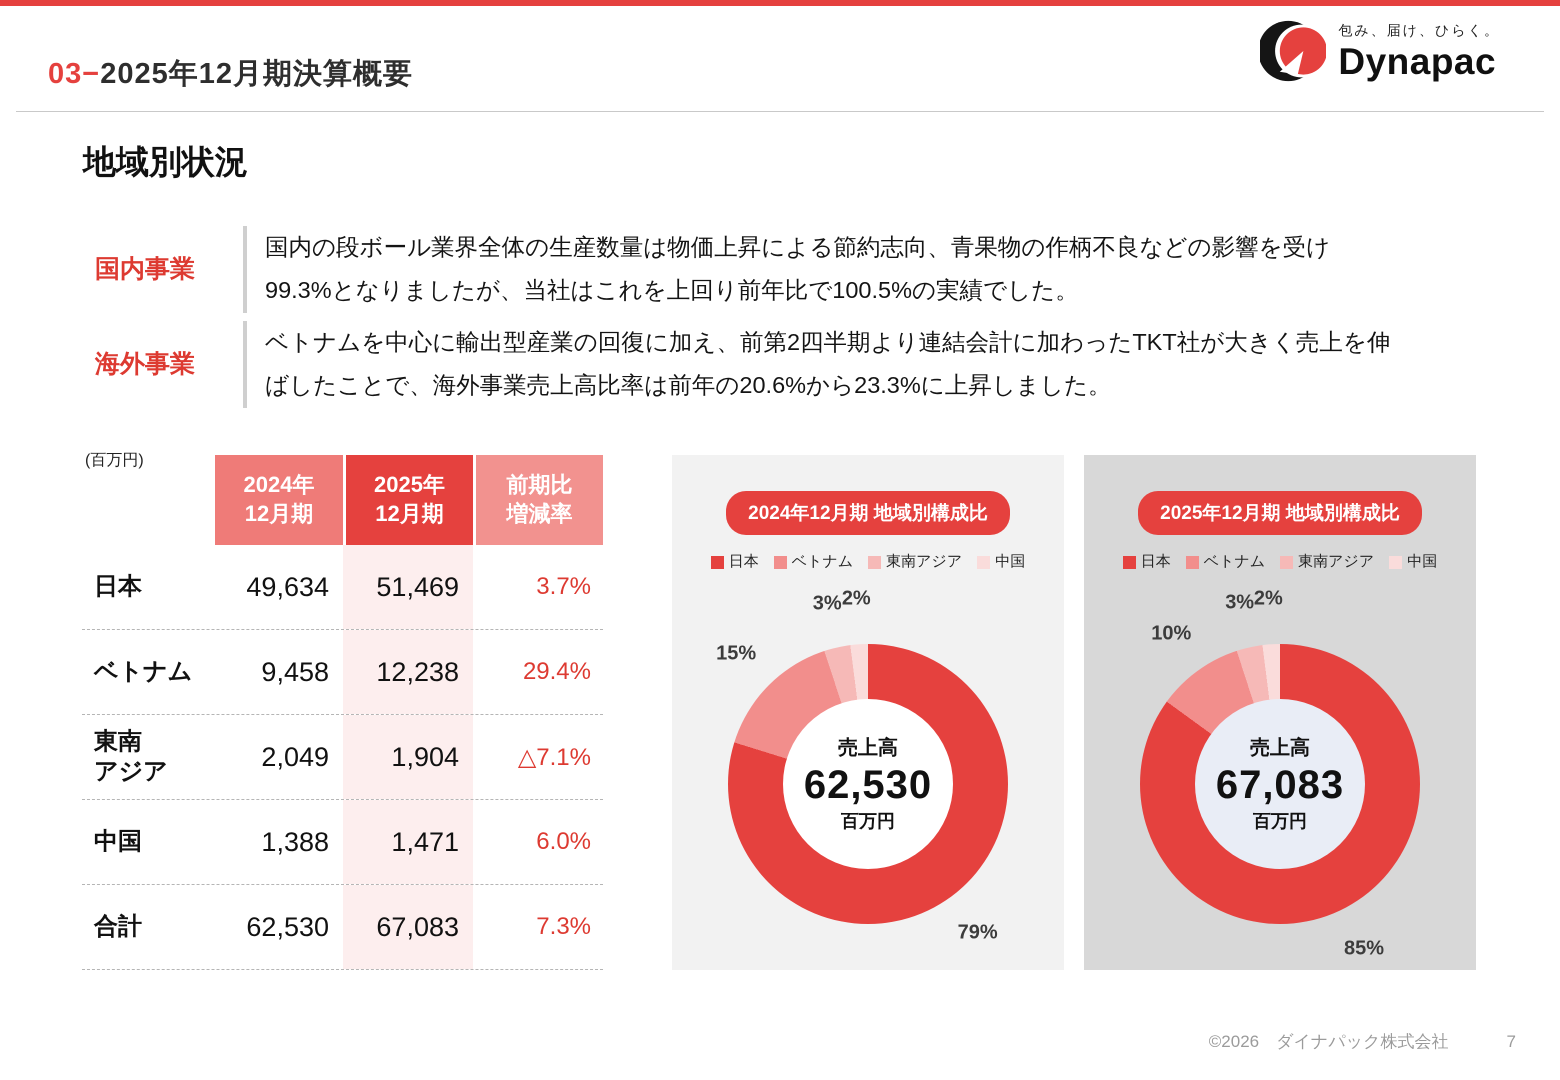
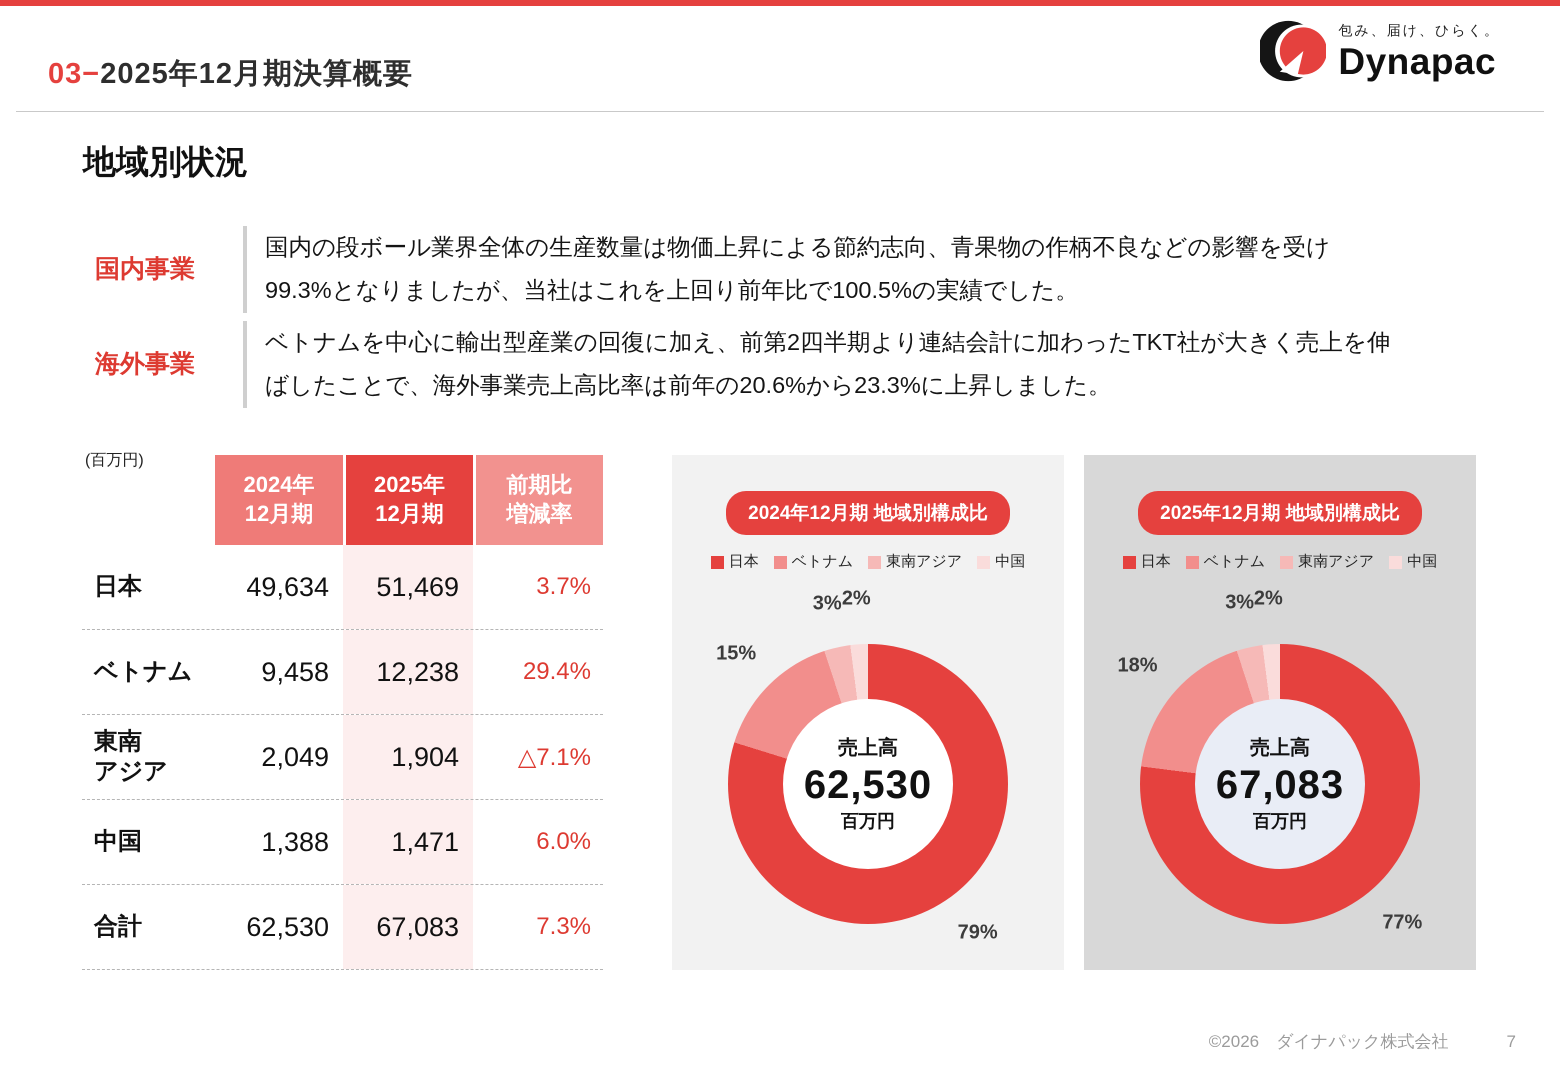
2025年12月期 地域別構成比/日本: 85% -> 77%
2025年12月期 地域別構成比/ベトナム: 10% -> 18%
